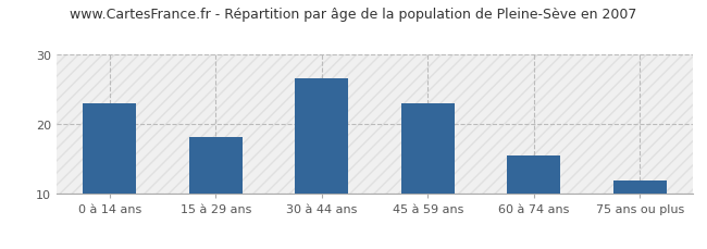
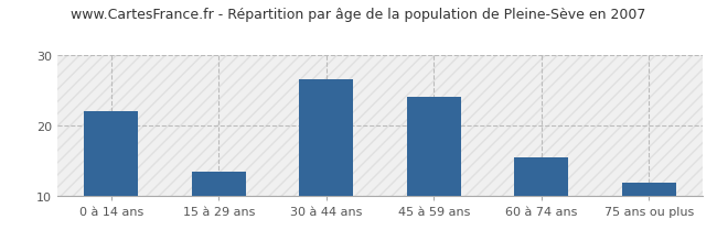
0 à 14 ans: 23.0 -> 22.0
15 à 29 ans: 18.2 -> 13.5
45 à 59 ans: 23.0 -> 24.0
